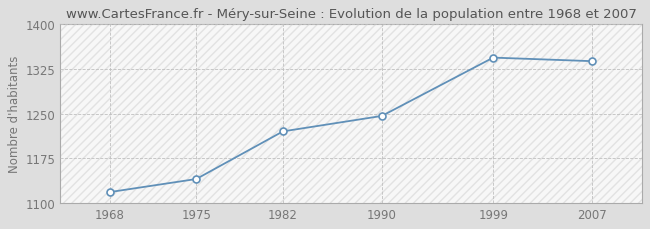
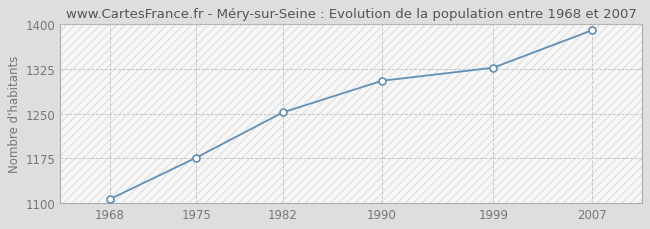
1968: 1118 -> 1106
1975: 1140 -> 1176
1982: 1220 -> 1252
1990: 1246 -> 1305
1999: 1344 -> 1327
2007: 1338 -> 1390
